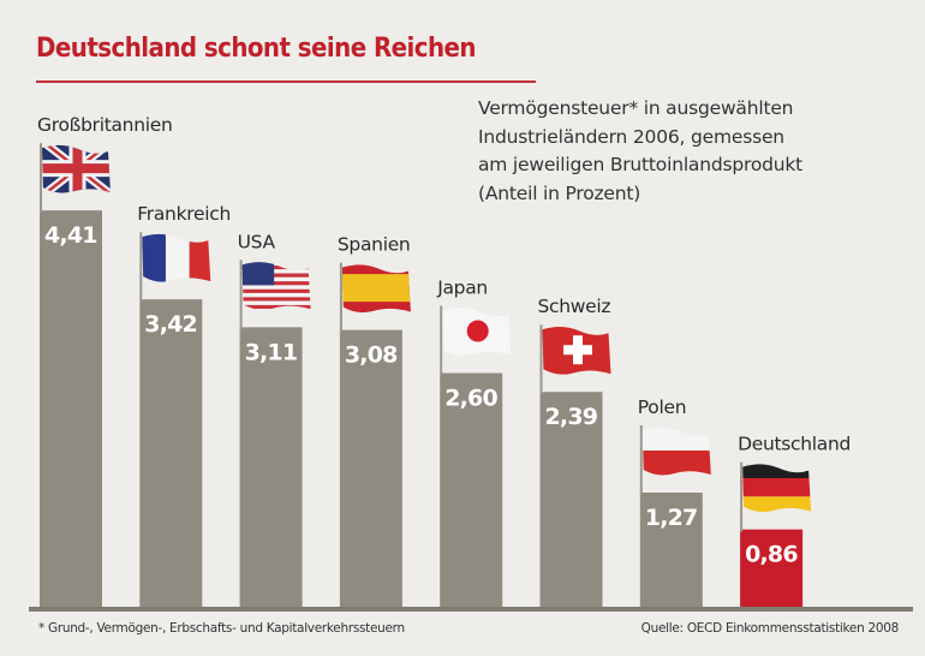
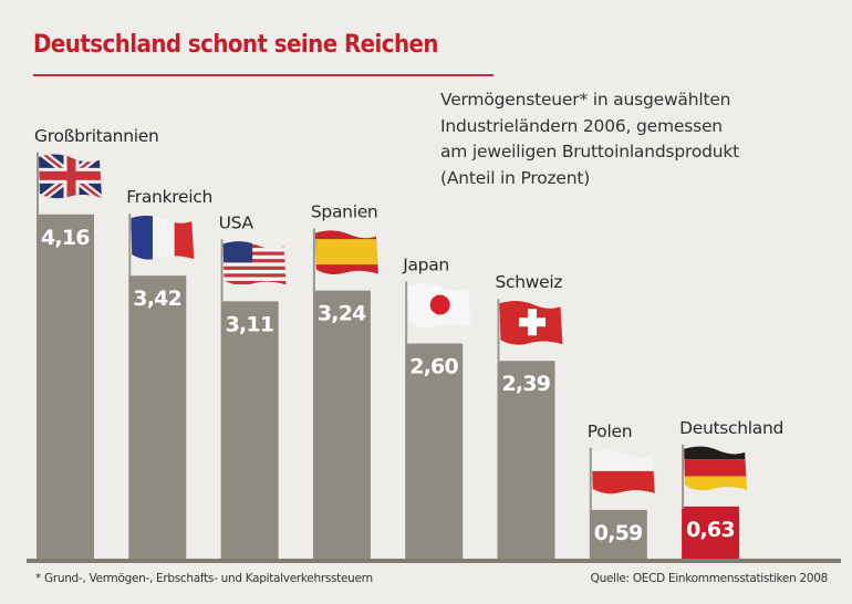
Großbritannien: 4,41 -> 4,16
Spanien: 3,08 -> 3,24
Polen: 1,27 -> 0,59
Deutschland: 0,86 -> 0,63
